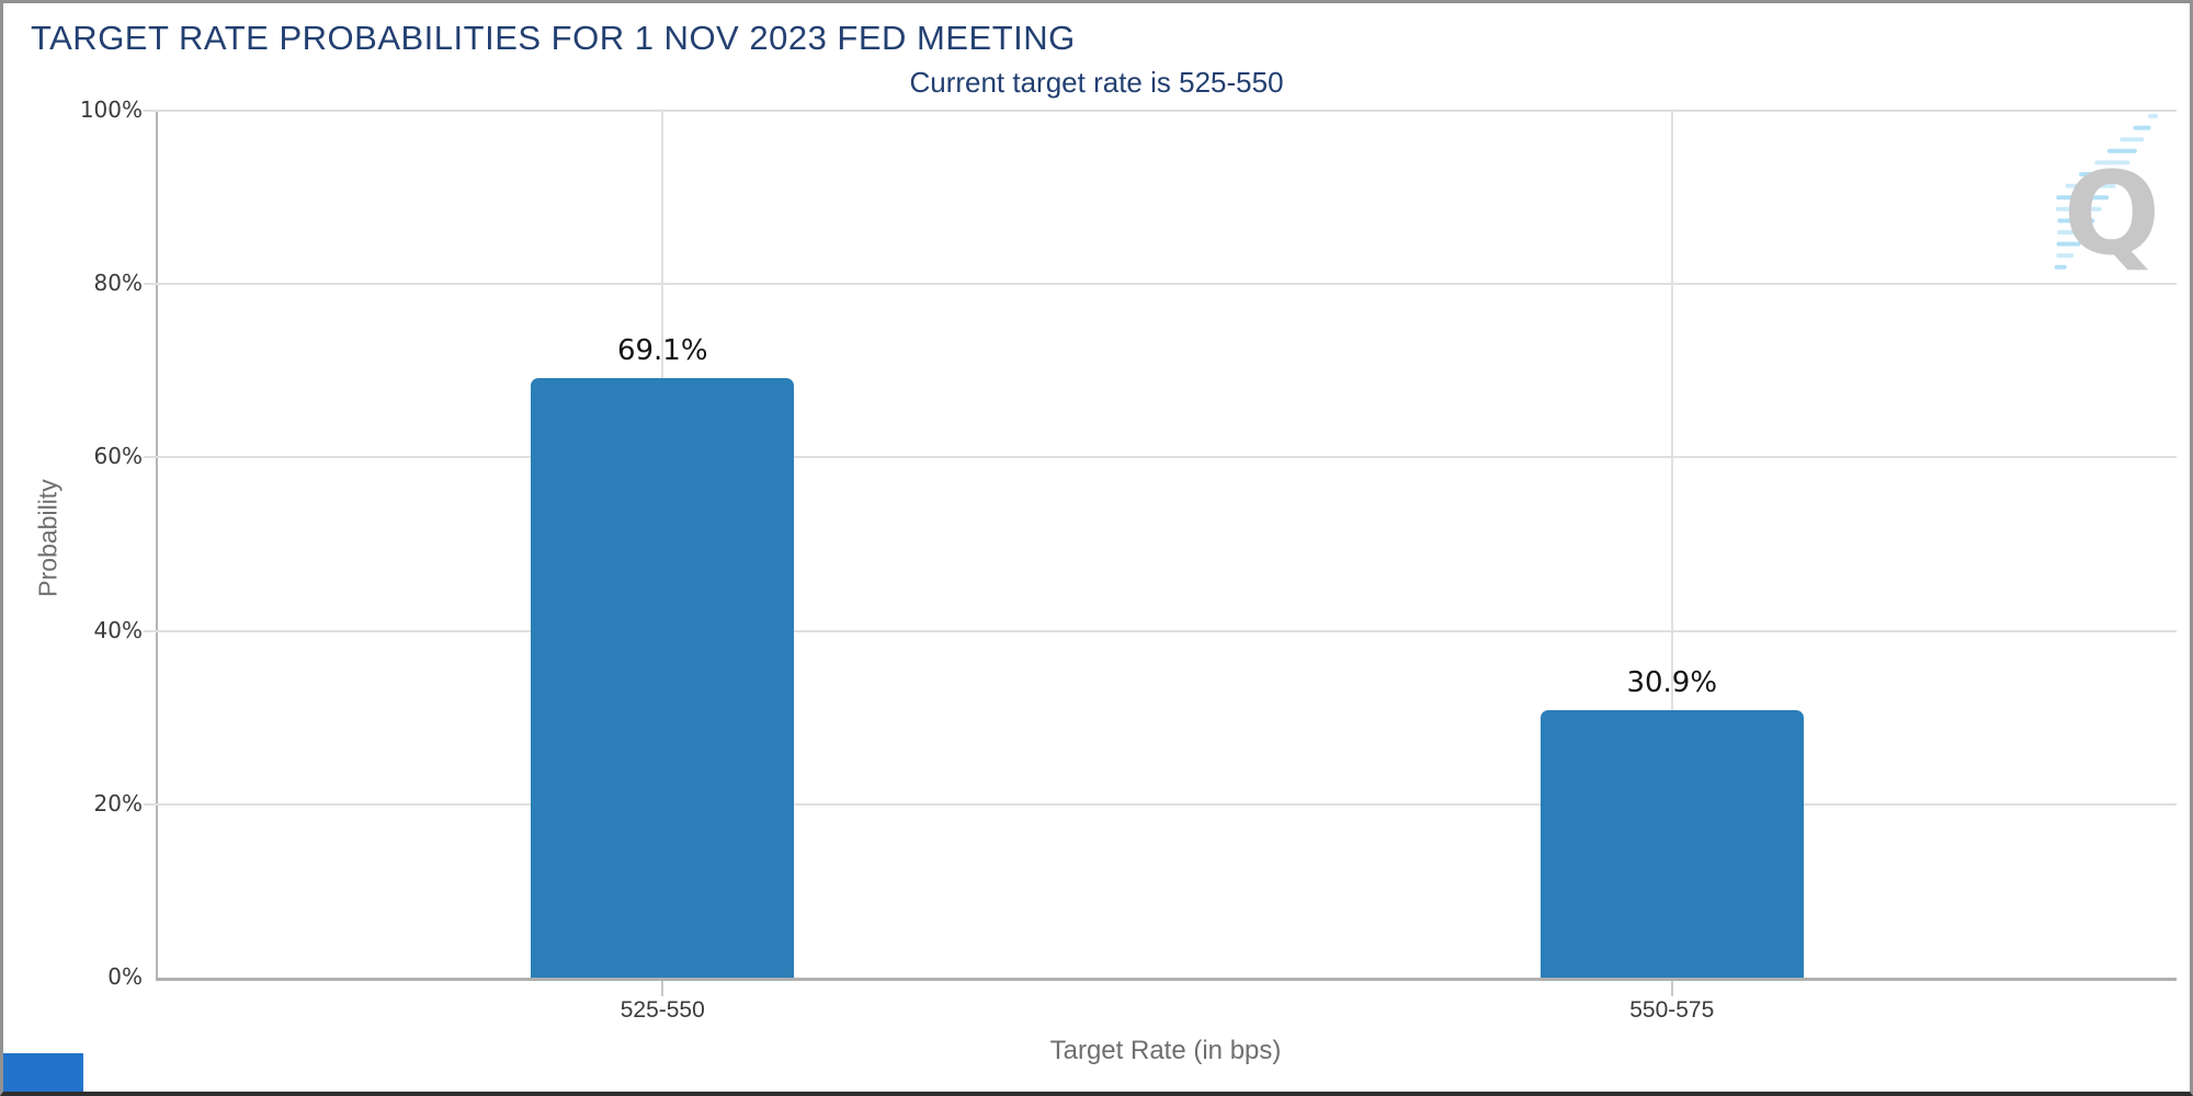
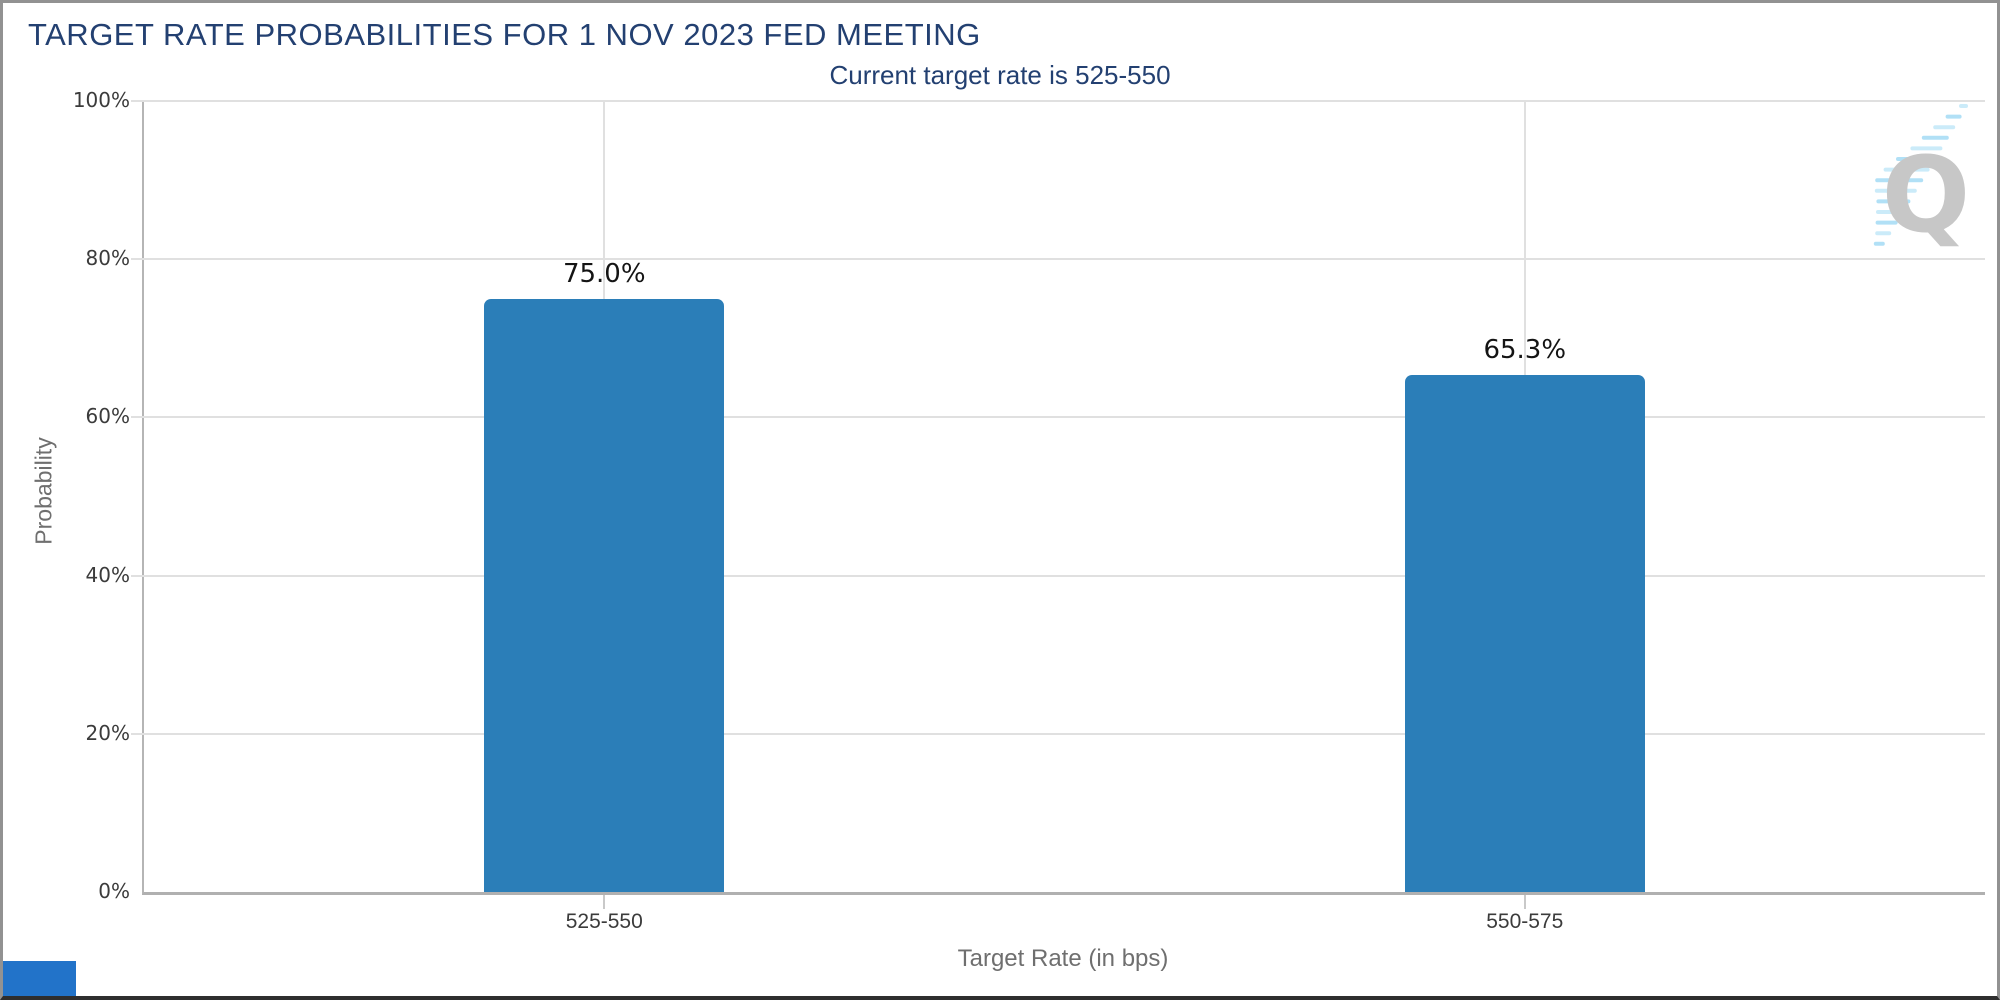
525-550: 69.1% -> 75.0%
550-575: 30.9% -> 65.3%
